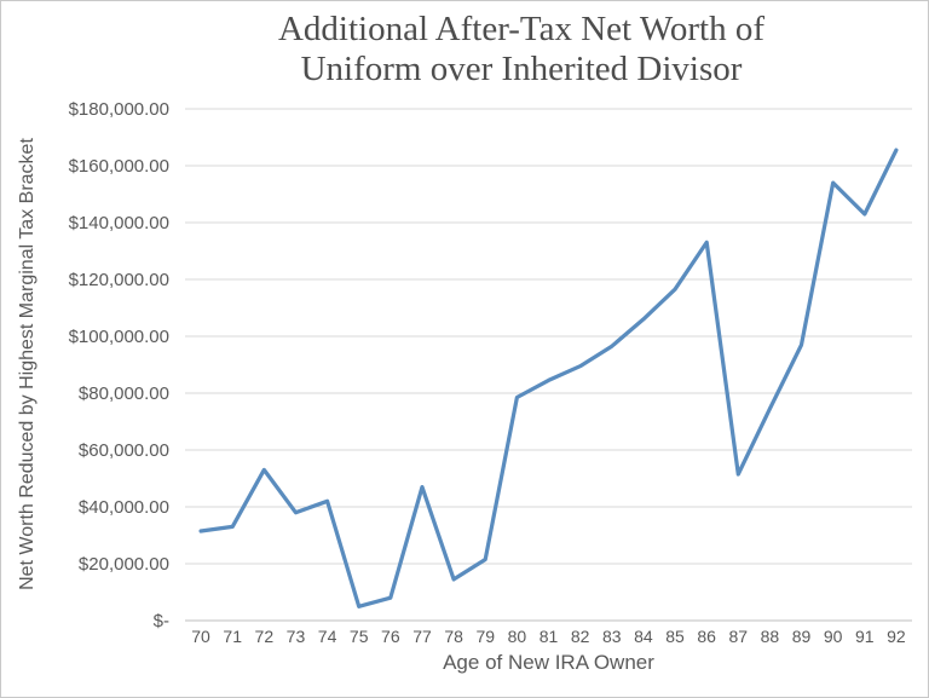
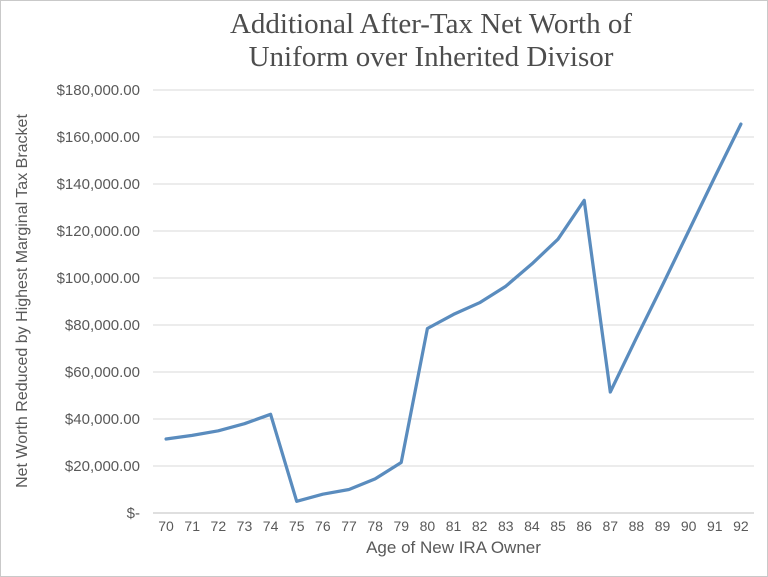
72: $53000 -> $35000
77: $47000 -> $10000
90: $154000 -> $120000
